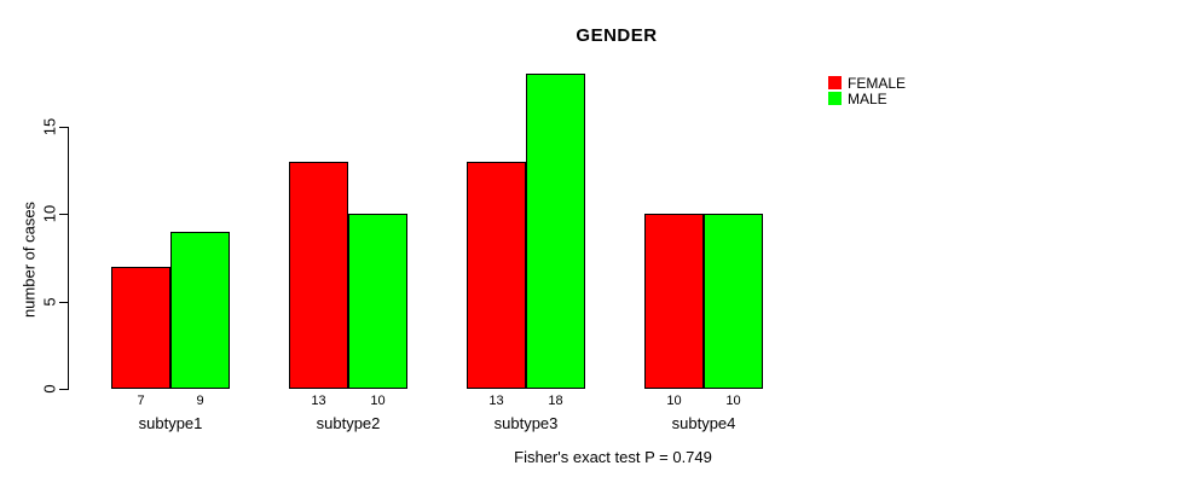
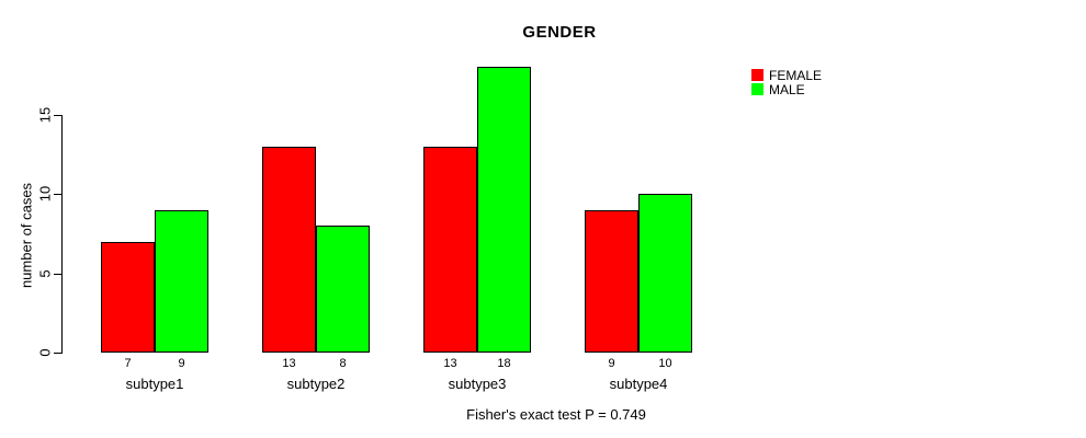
MALE/subtype2: 10 -> 8
FEMALE/subtype4: 10 -> 9
